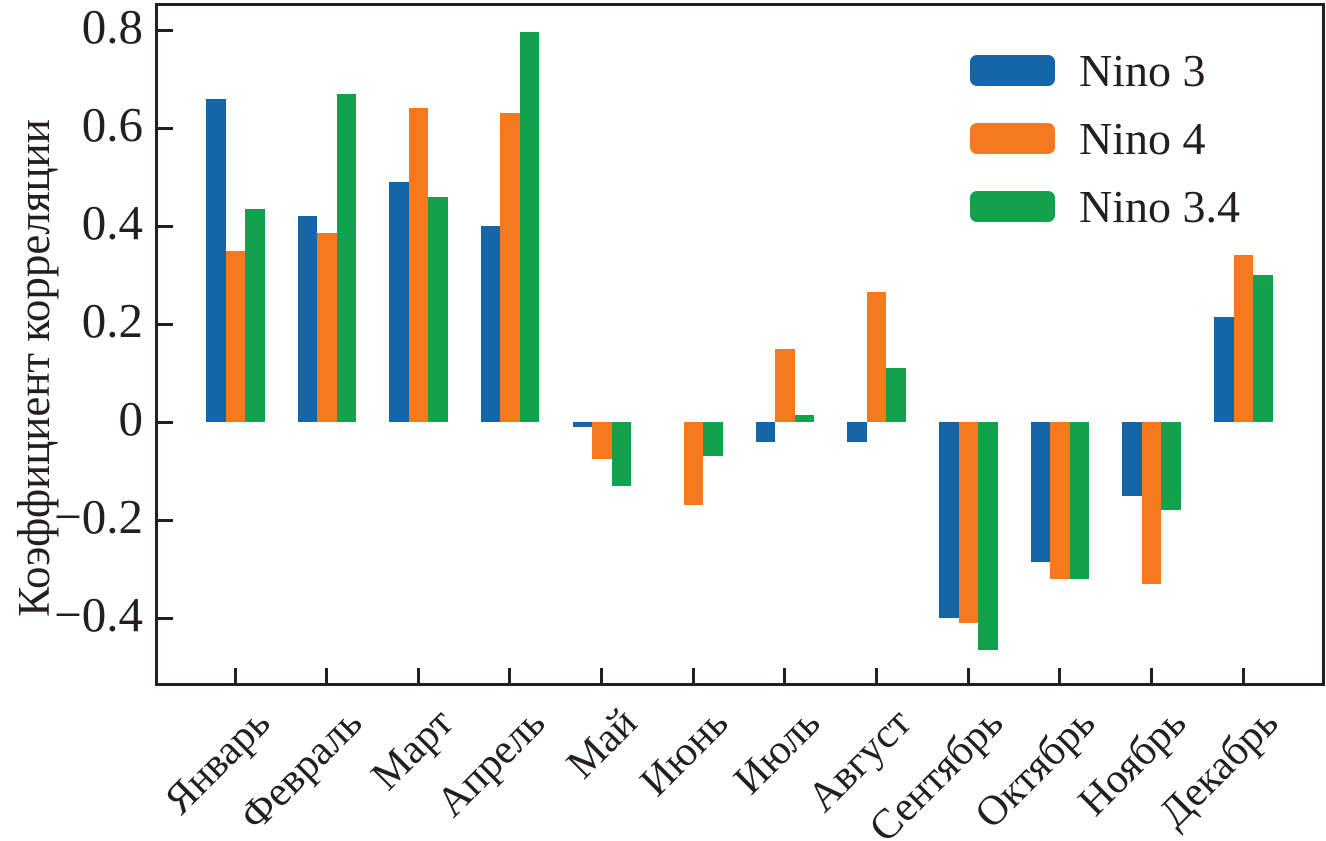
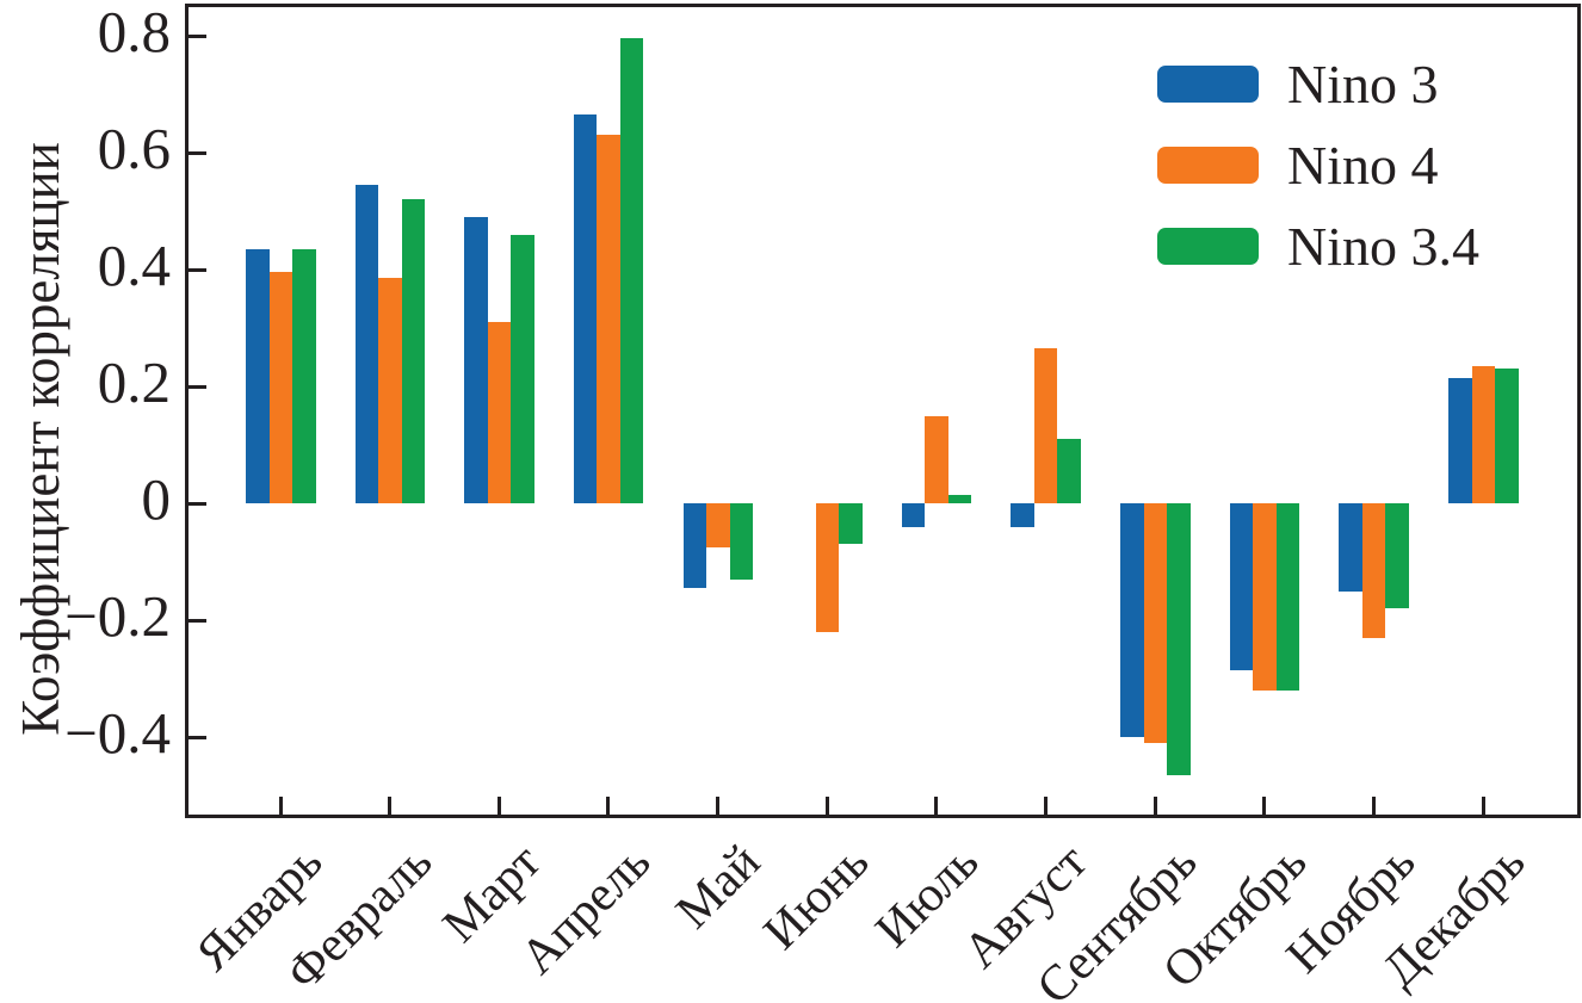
Nino 3/Январь: 0.66 -> 0.43
Nino 4/Январь: 0.35 -> 0.40
Nino 3/Февраль: 0.42 -> 0.55
Nino 3.4/Февраль: 0.67 -> 0.52
Nino 4/Март: 0.64 -> 0.31
Nino 3/Апрель: 0.40 -> 0.67
Nino 3/Май: -0.01 -> -0.14
Nino 4/Июнь: -0.17 -> -0.22
Nino 4/Ноябрь: -0.33 -> -0.23
Nino 4/Декабрь: 0.34 -> 0.23
Nino 3.4/Декабрь: 0.30 -> 0.23
